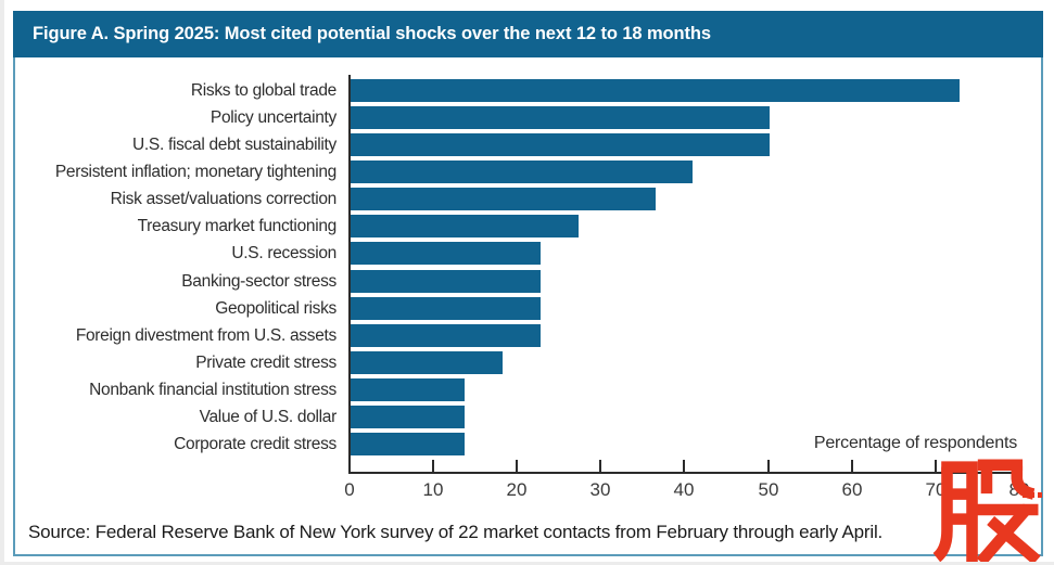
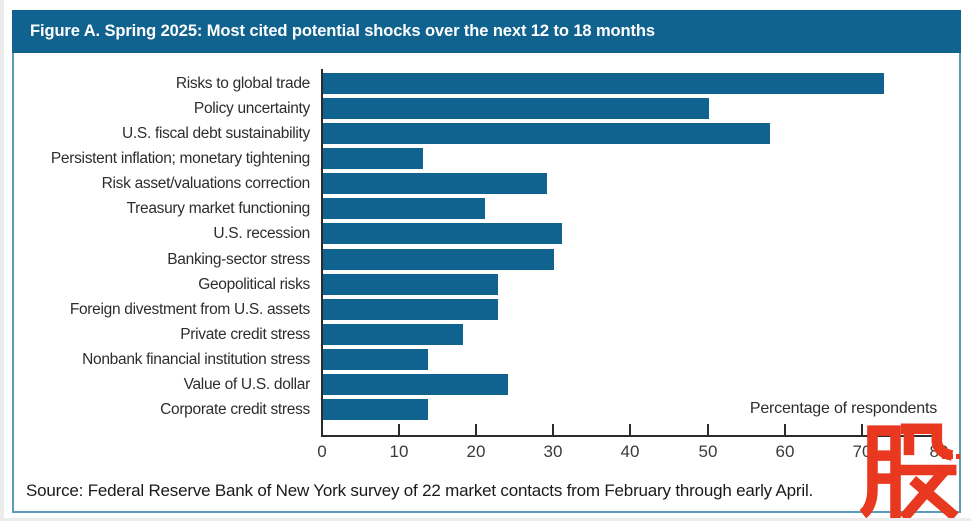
U.S. fiscal debt sustainability: 50 -> 58
Persistent inflation; monetary tightening: 41 -> 13
Risk asset/valuations correction: 36 -> 29
Treasury market functioning: 27 -> 21
U.S. recession: 23 -> 31
Banking-sector stress: 23 -> 30
Value of U.S. dollar: 14 -> 24
